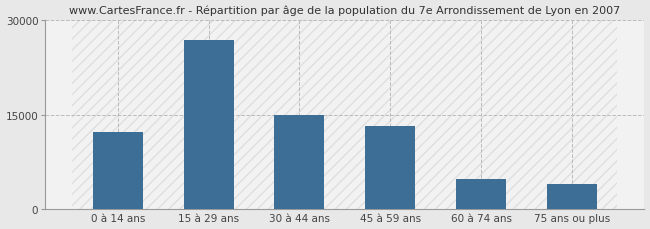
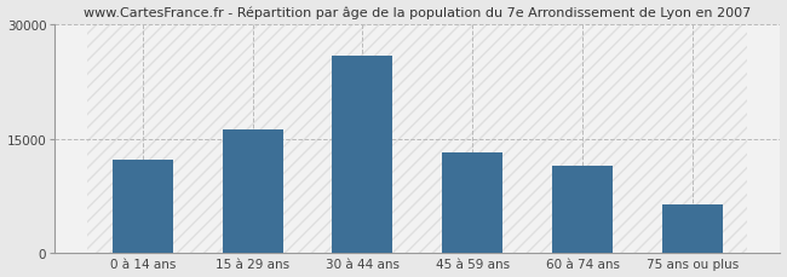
15 à 29 ans: 26800 -> 16200
30 à 44 ans: 15000 -> 25800
60 à 74 ans: 4800 -> 11400
75 ans ou plus: 4000 -> 6400
